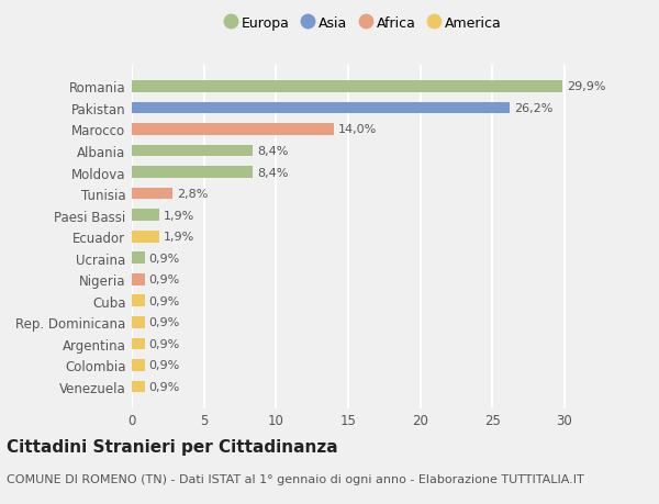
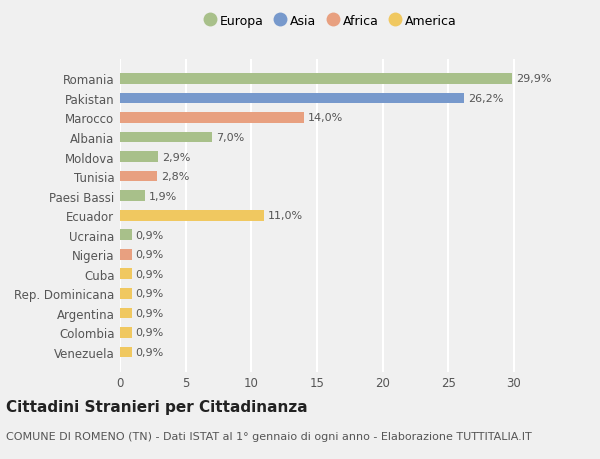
Albania: 8,4% -> 7,0%
Moldova: 8,4% -> 2,9%
Ecuador: 1,9% -> 11,0%
